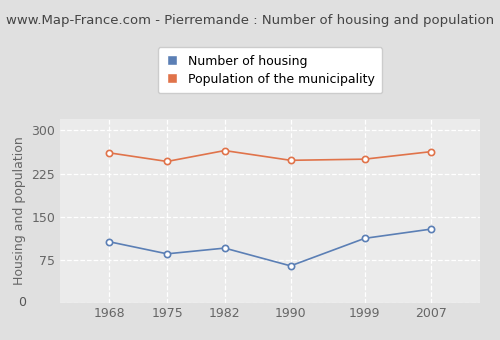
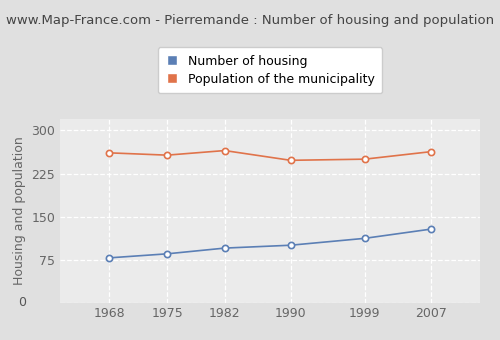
Number of housing/1968: 106 -> 78
Population of the municipality/1975: 246 -> 257
Number of housing/1990: 64 -> 100
